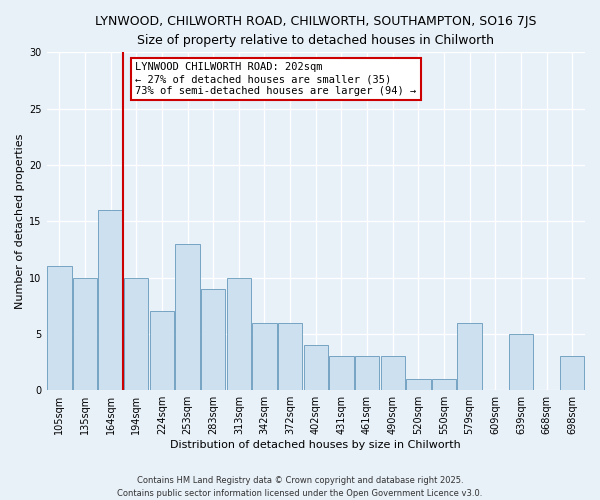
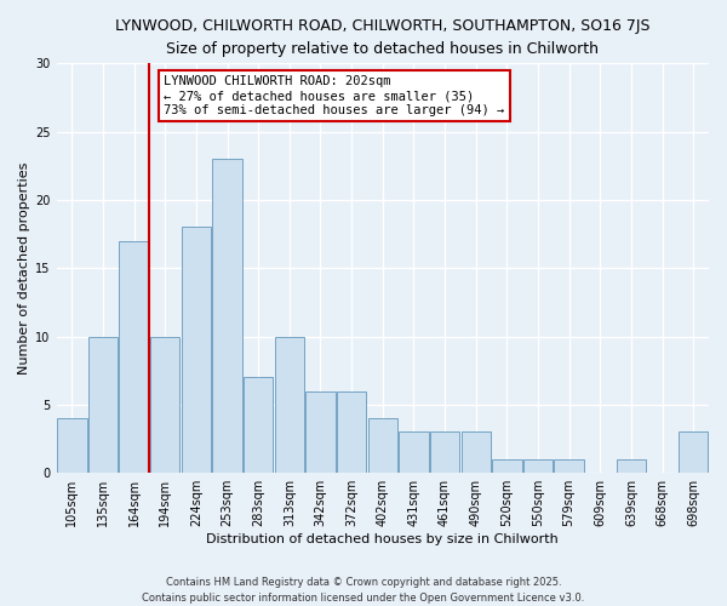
105sqm: 11 -> 4
164sqm: 16 -> 17
224sqm: 7 -> 18
253sqm: 13 -> 23
283sqm: 9 -> 7
579sqm: 6 -> 1
639sqm: 5 -> 1
